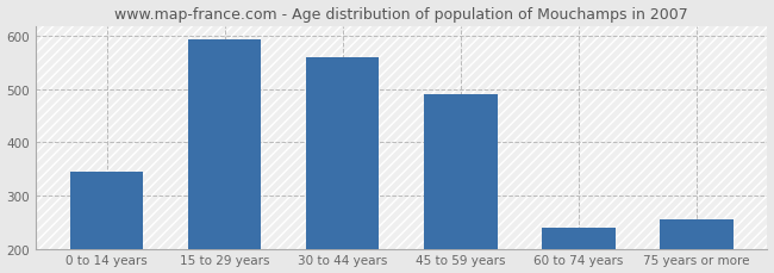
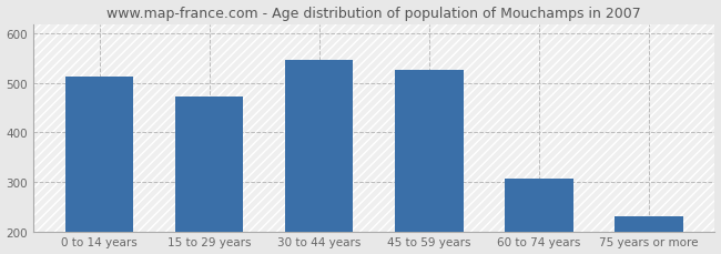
0 to 14 years: 345 -> 513
15 to 29 years: 595 -> 474
30 to 44 years: 560 -> 547
45 to 59 years: 490 -> 526
60 to 74 years: 240 -> 306
75 years or more: 255 -> 231
